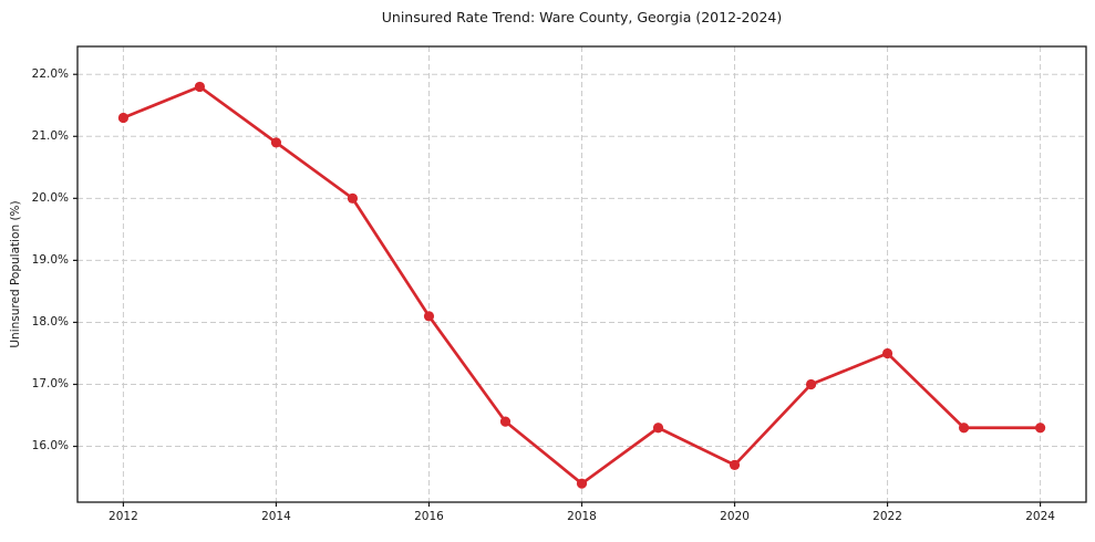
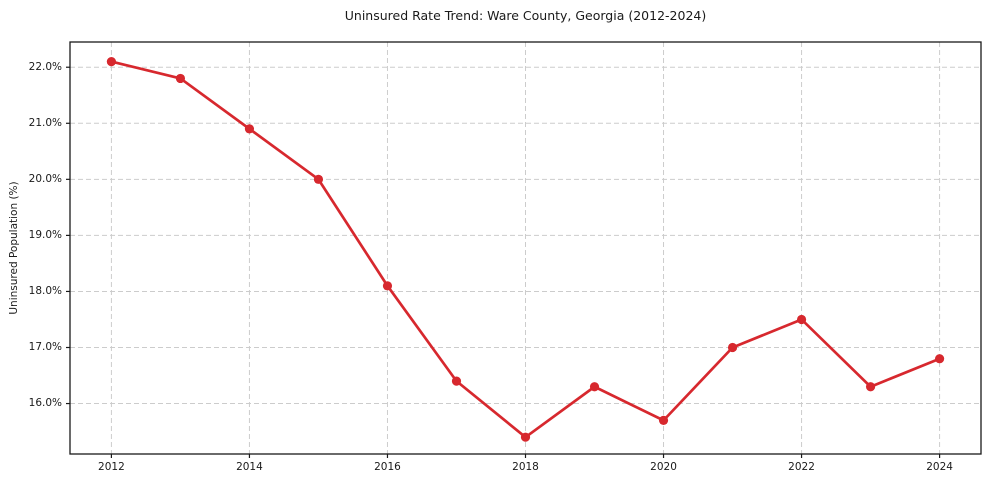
2012: 21.3% -> 22.1%
2024: 16.3% -> 16.8%
